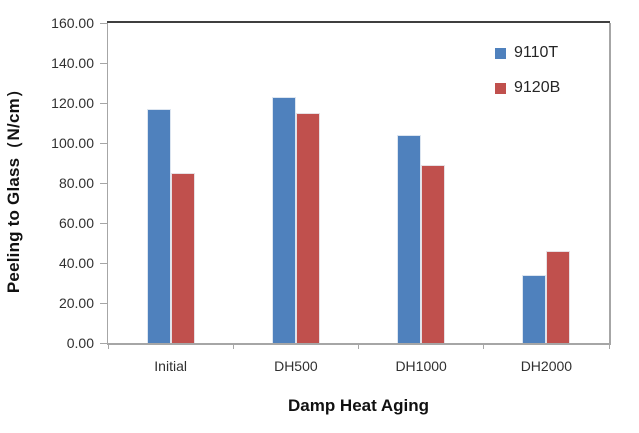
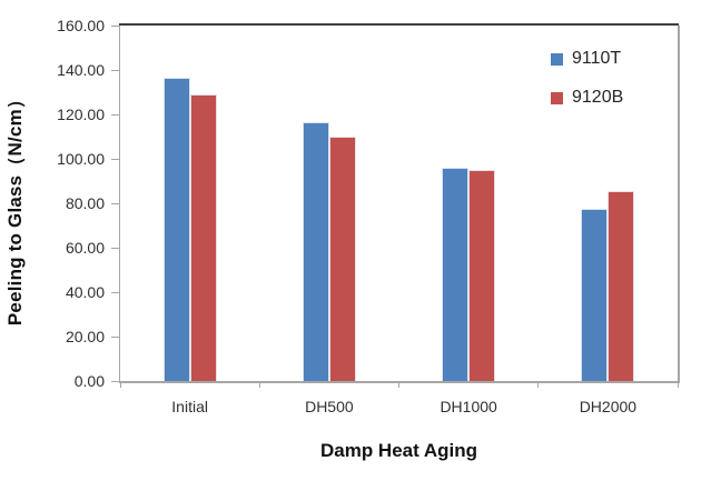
9110T/Initial: 117 -> 137
9120B/Initial: 85 -> 129
9110T/DH500: 123 -> 117
9120B/DH500: 115 -> 110
9110T/DH1000: 104 -> 96
9120B/DH1000: 89 -> 95
9110T/DH2000: 34 -> 78
9120B/DH2000: 46 -> 86
